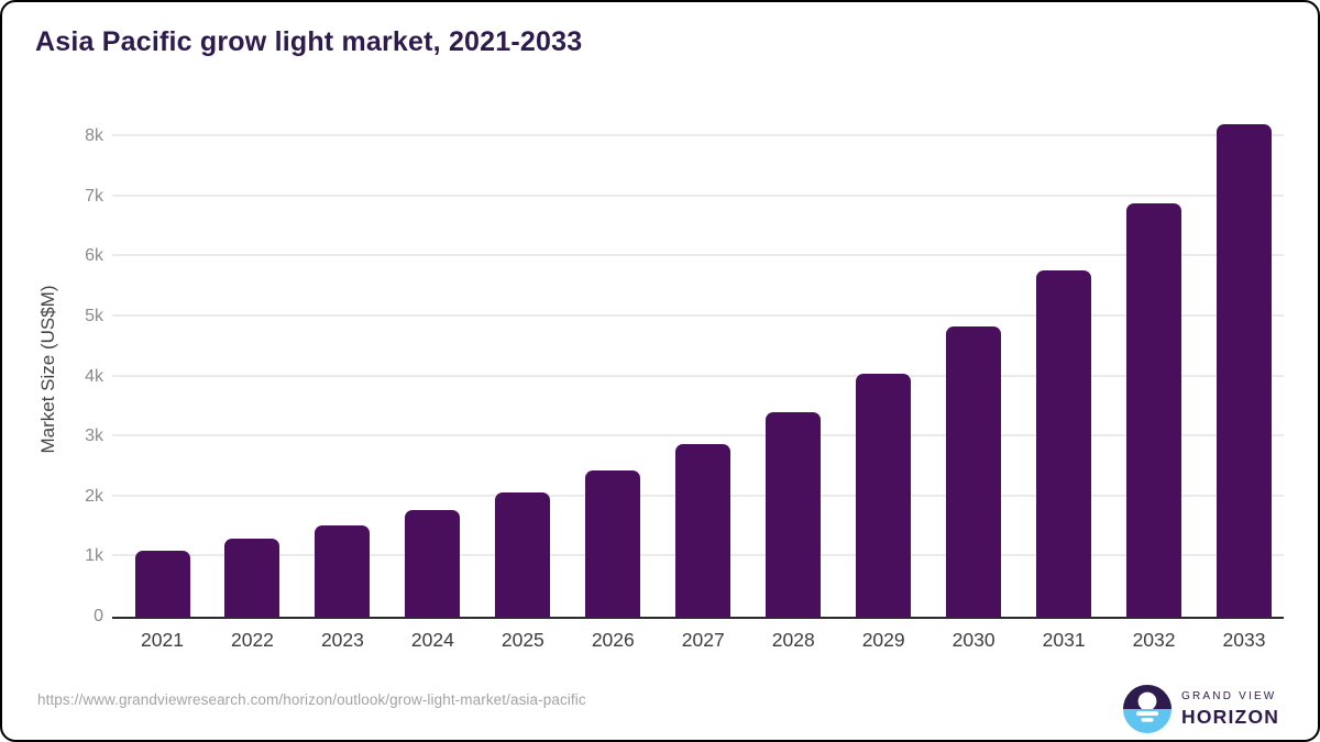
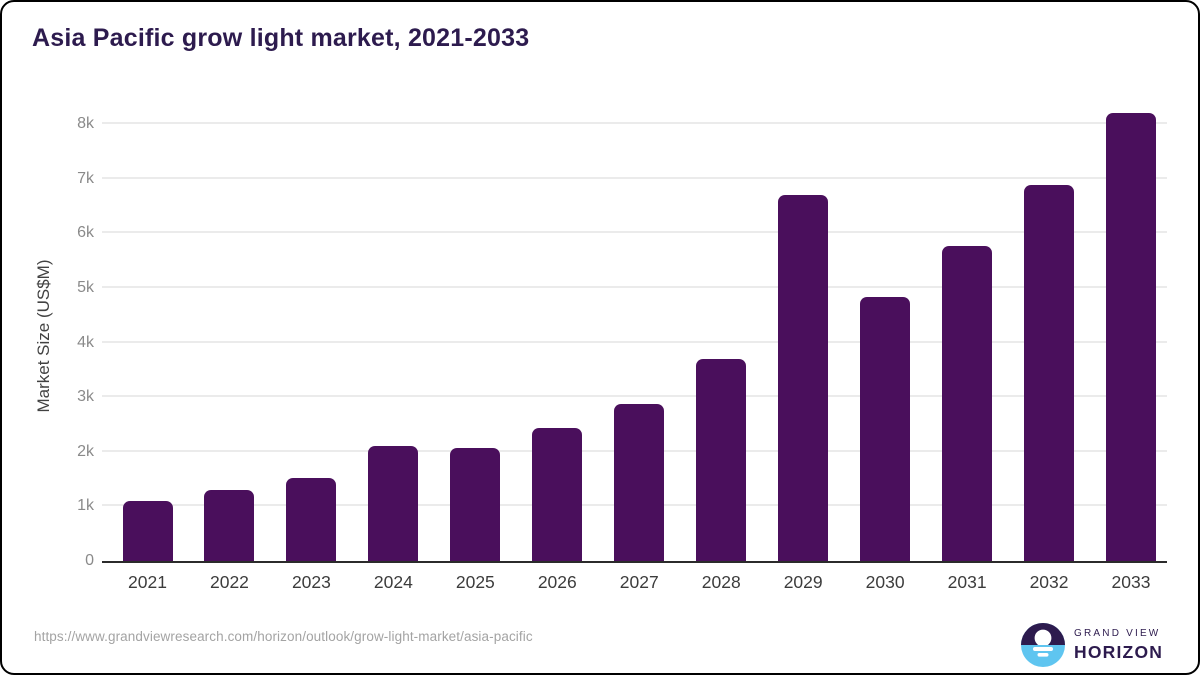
2024: 1.8k -> 2.1k
2028: 3.4k -> 3.7k
2029: 4.0k -> 6.7k
